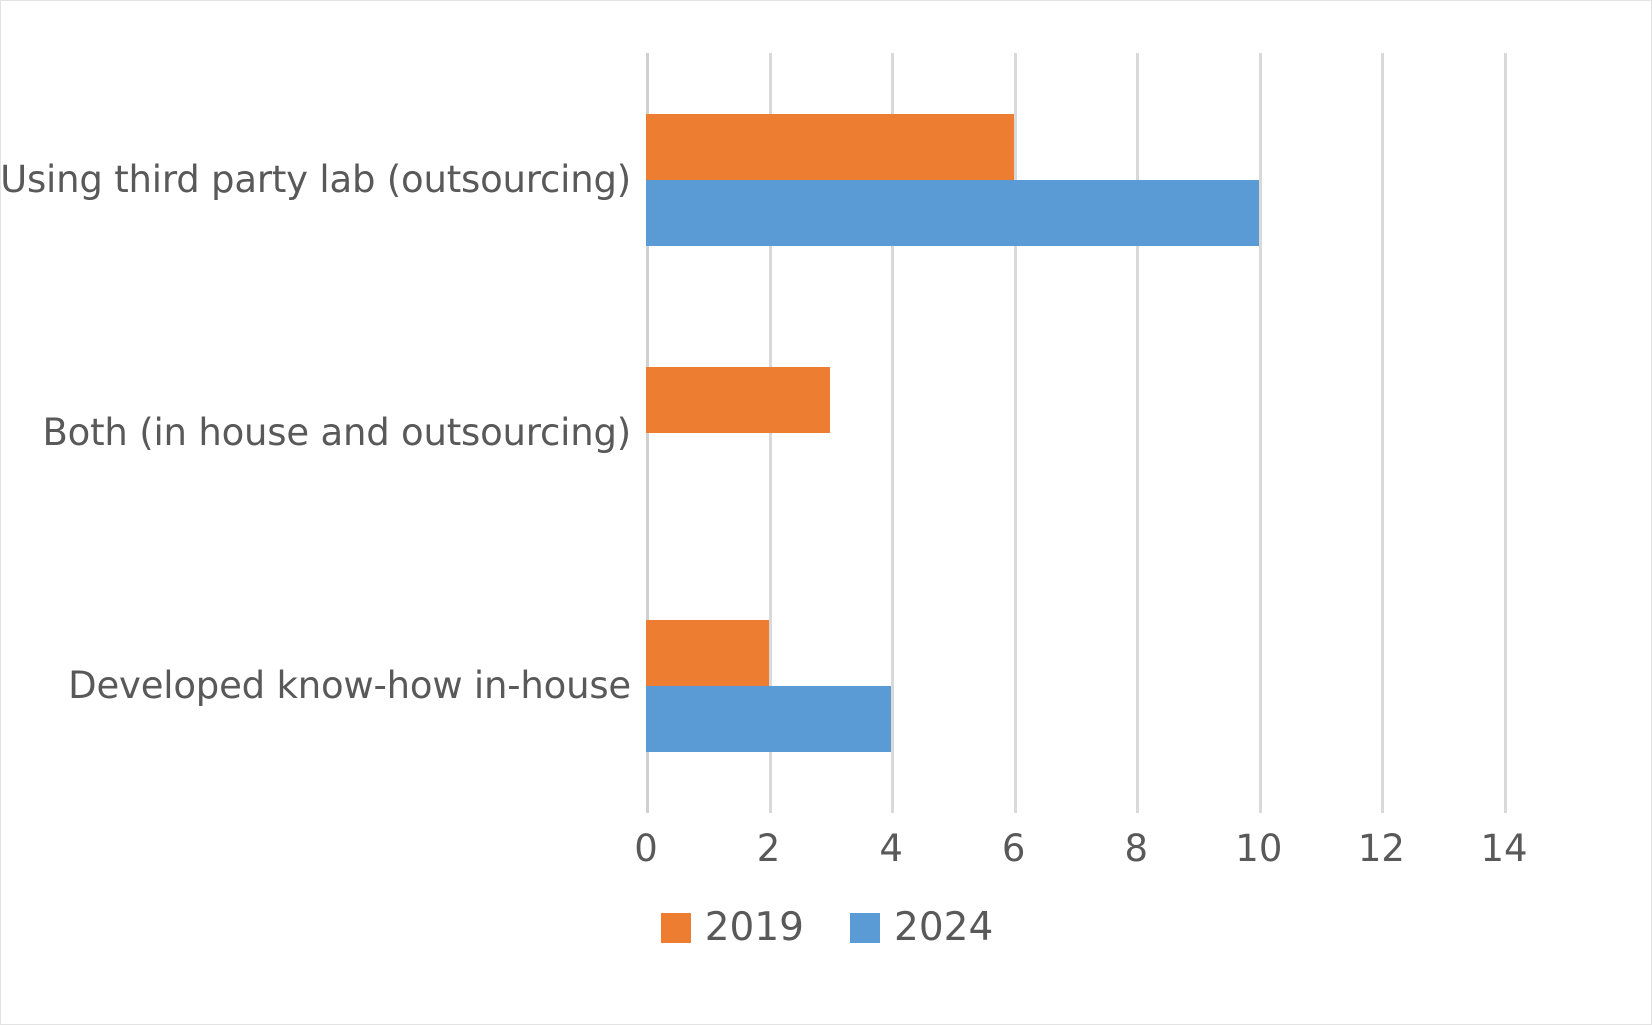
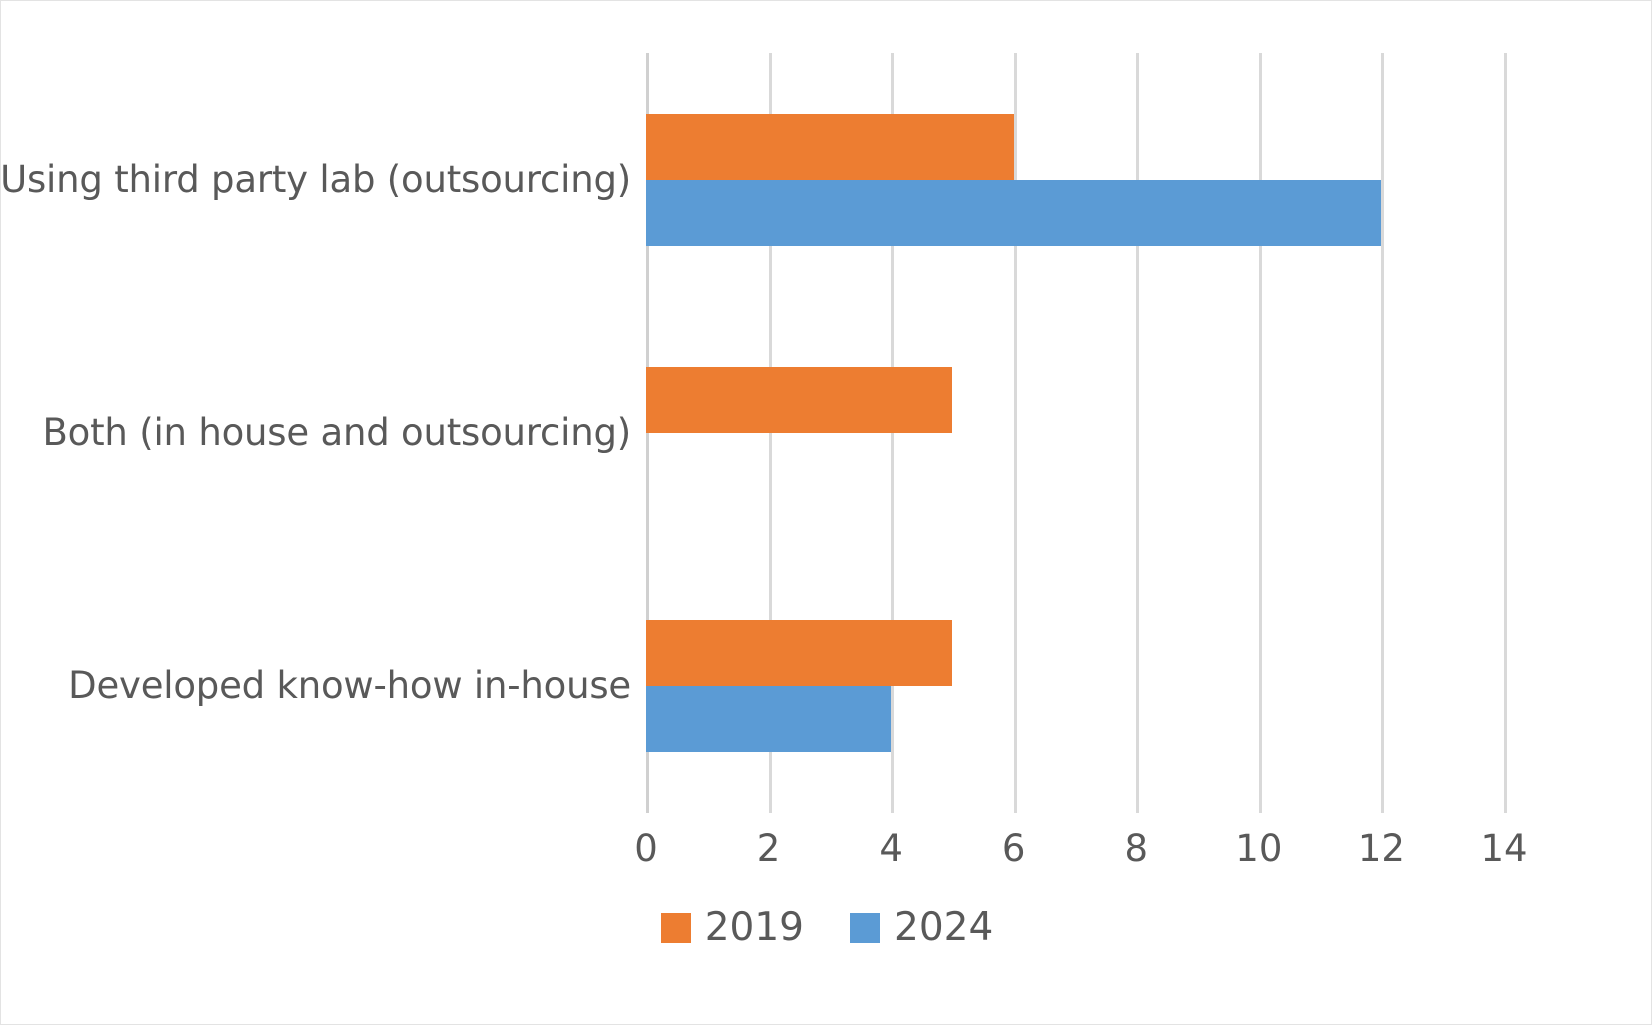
2024/Using third party lab (outsourcing): 10 -> 12
2019/Both (in house and outsourcing): 3 -> 5
2019/Developed know-how in-house: 2 -> 5
